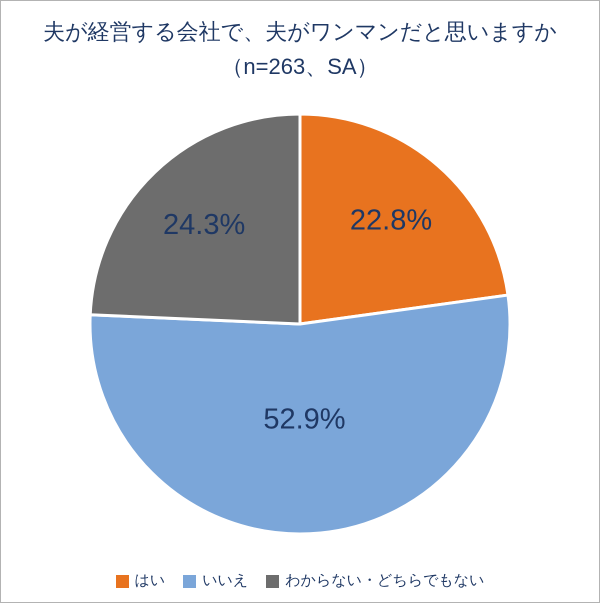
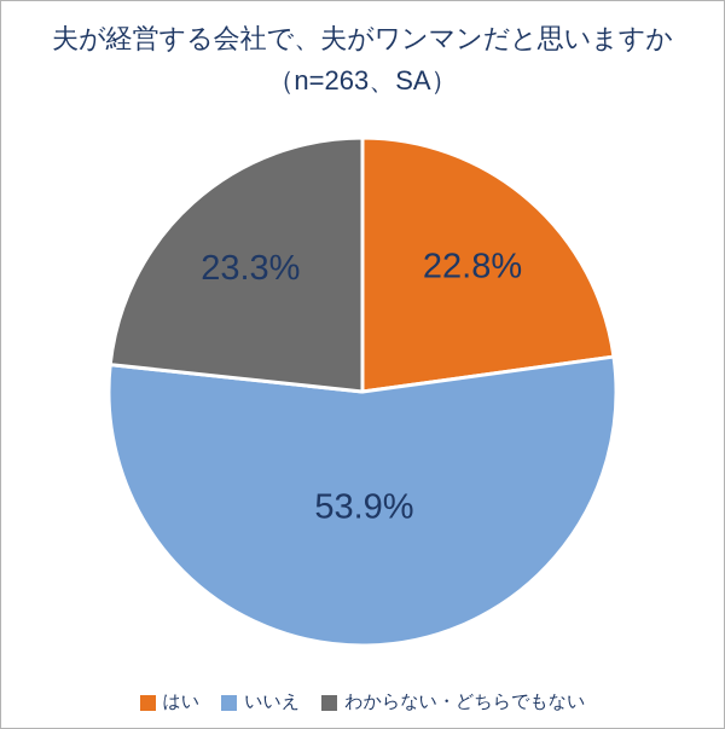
いいえ: 52.9% -> 53.9%
わからない・どちらでもない: 24.3% -> 23.3%
